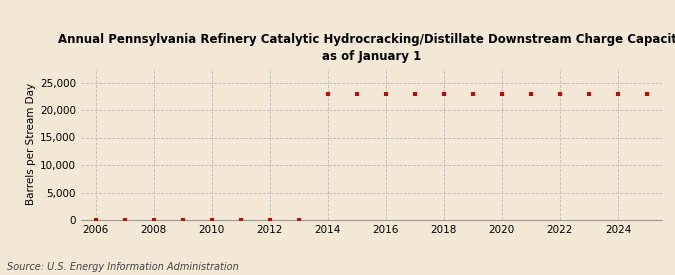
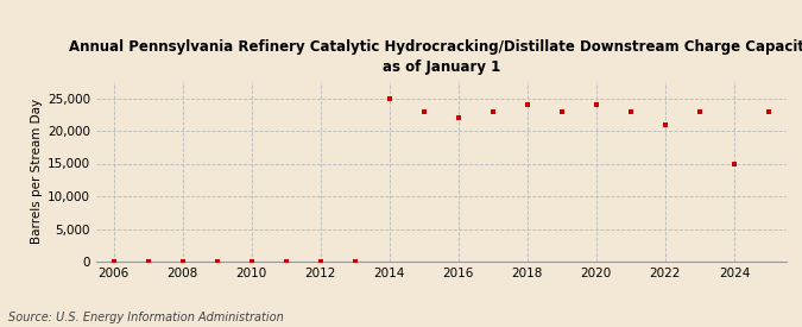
2014: 23,000 -> 25,000
2016: 23,000 -> 22,000
2018: 23,000 -> 24,000
2020: 23,000 -> 24,000
2022: 23,000 -> 21,000
2024: 23,000 -> 15,000
